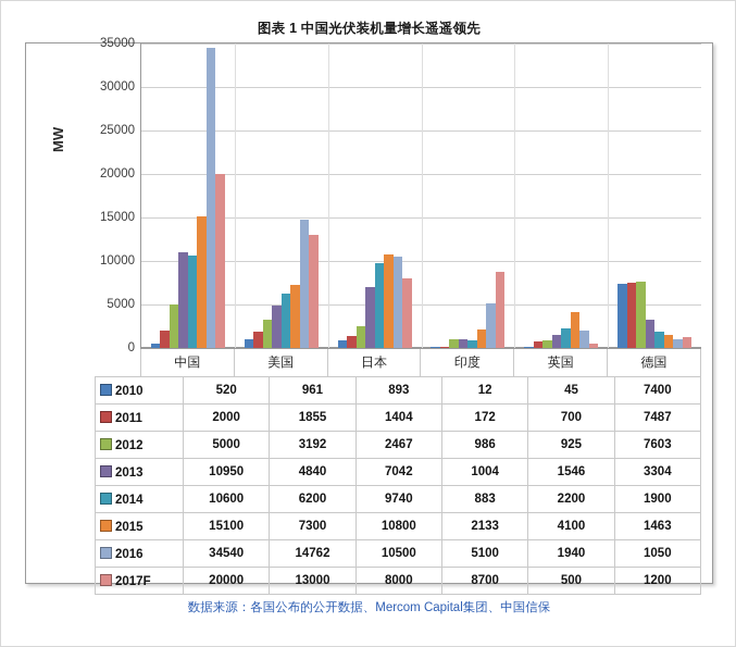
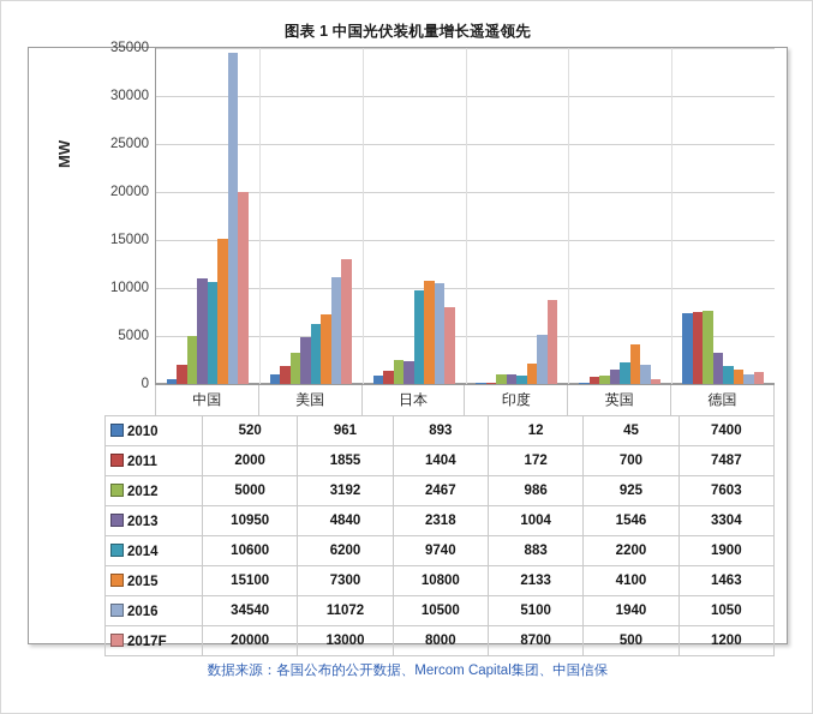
2016/美国: 14762 -> 11072
2013/日本: 7042 -> 2318
